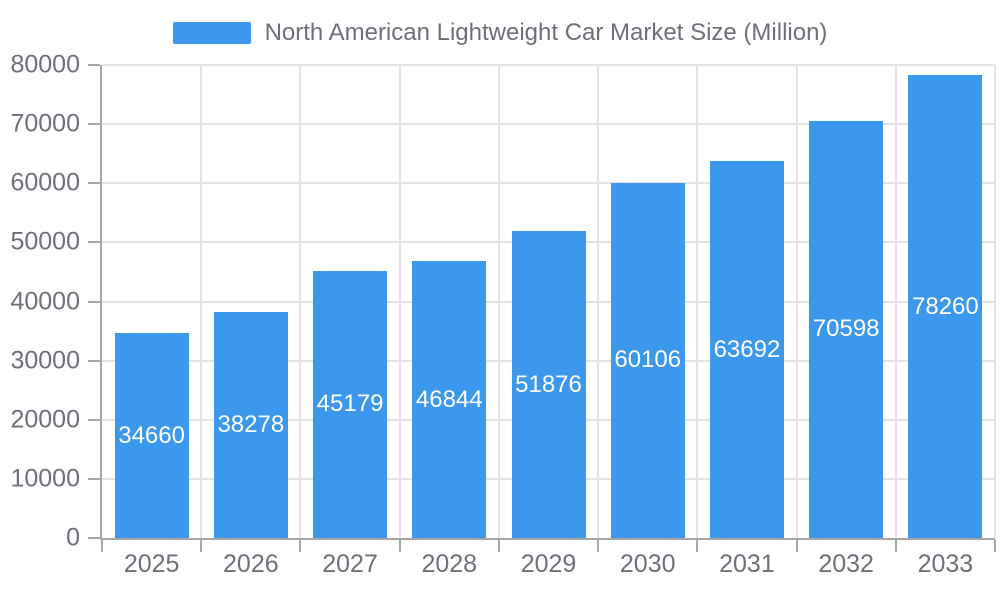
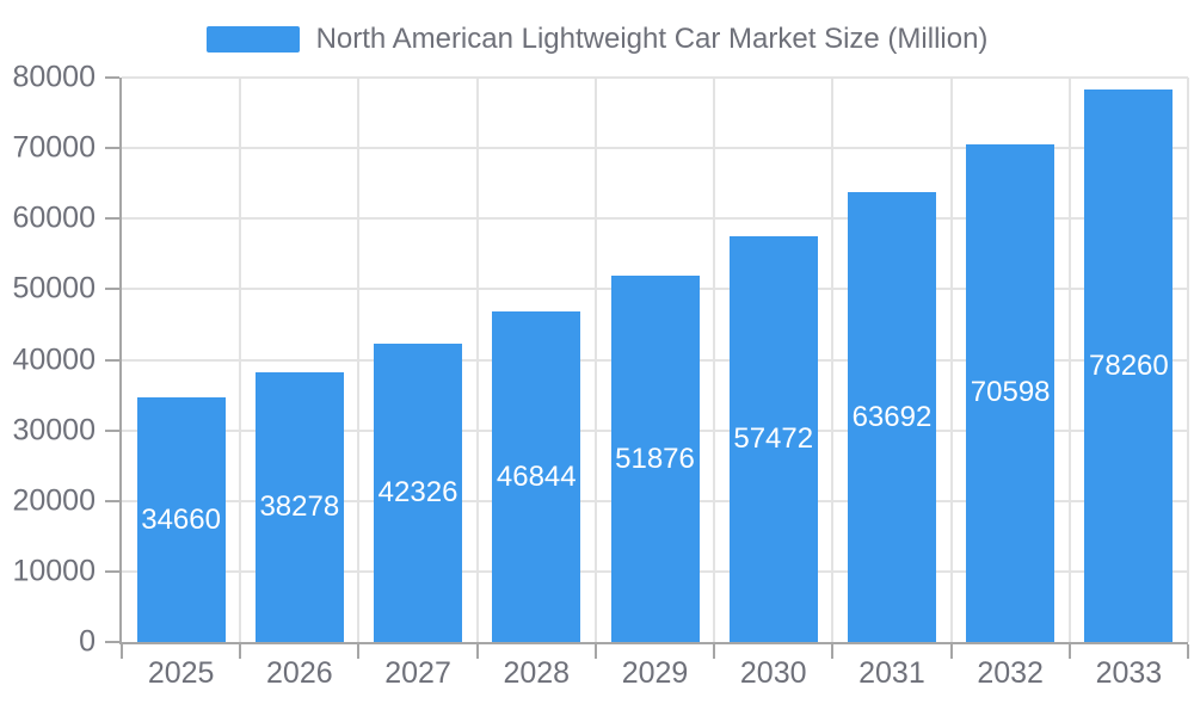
2027: 45179 -> 42326
2030: 60106 -> 57472
